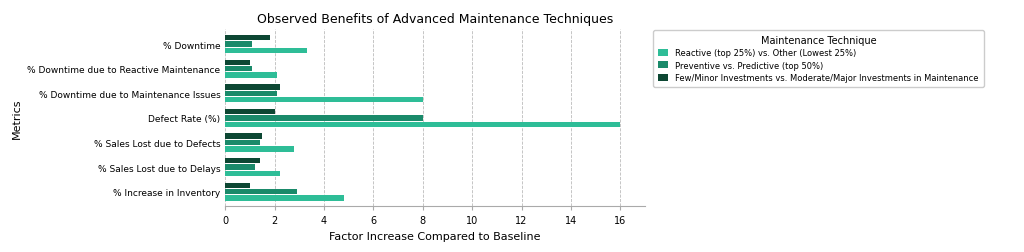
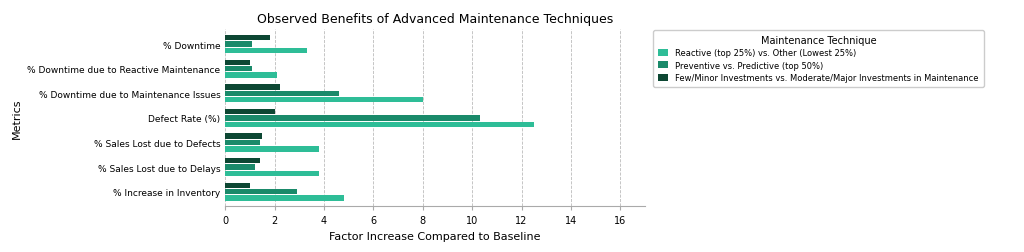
Preventive vs. Predictive (top 50%)/% Downtime due to Maintenance Issues: 2.1 -> 4.6
Preventive vs. Predictive (top 50%)/Defect Rate (%): 8.0 -> 10.3
Reactive (top 25%) vs. Other (Lowest 25%)/Defect Rate (%): 16.0 -> 12.5
Reactive (top 25%) vs. Other (Lowest 25%)/% Sales Lost due to Defects: 2.8 -> 3.8
Reactive (top 25%) vs. Other (Lowest 25%)/% Sales Lost due to Delays: 2.2 -> 3.8
